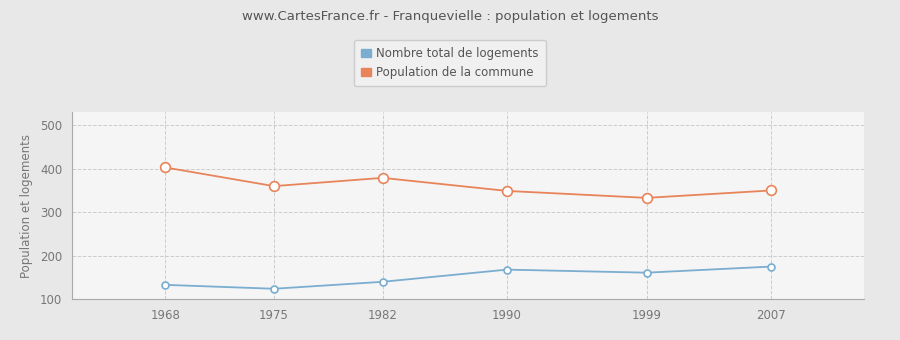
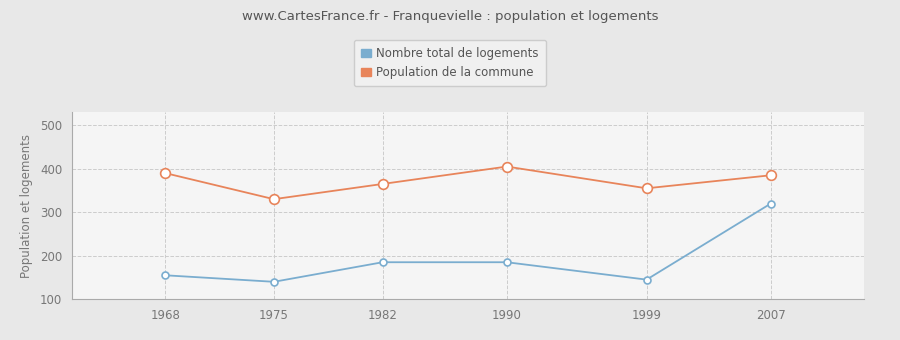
Nombre total de logements/1968: 133 -> 155
Population de la commune/1968: 403 -> 390
Nombre total de logements/1975: 124 -> 140
Population de la commune/1975: 360 -> 330
Nombre total de logements/1982: 140 -> 185
Population de la commune/1982: 379 -> 365
Nombre total de logements/1990: 168 -> 185
Population de la commune/1990: 349 -> 405
Nombre total de logements/1999: 161 -> 145
Population de la commune/1999: 333 -> 355
Nombre total de logements/2007: 175 -> 320
Population de la commune/2007: 350 -> 385
